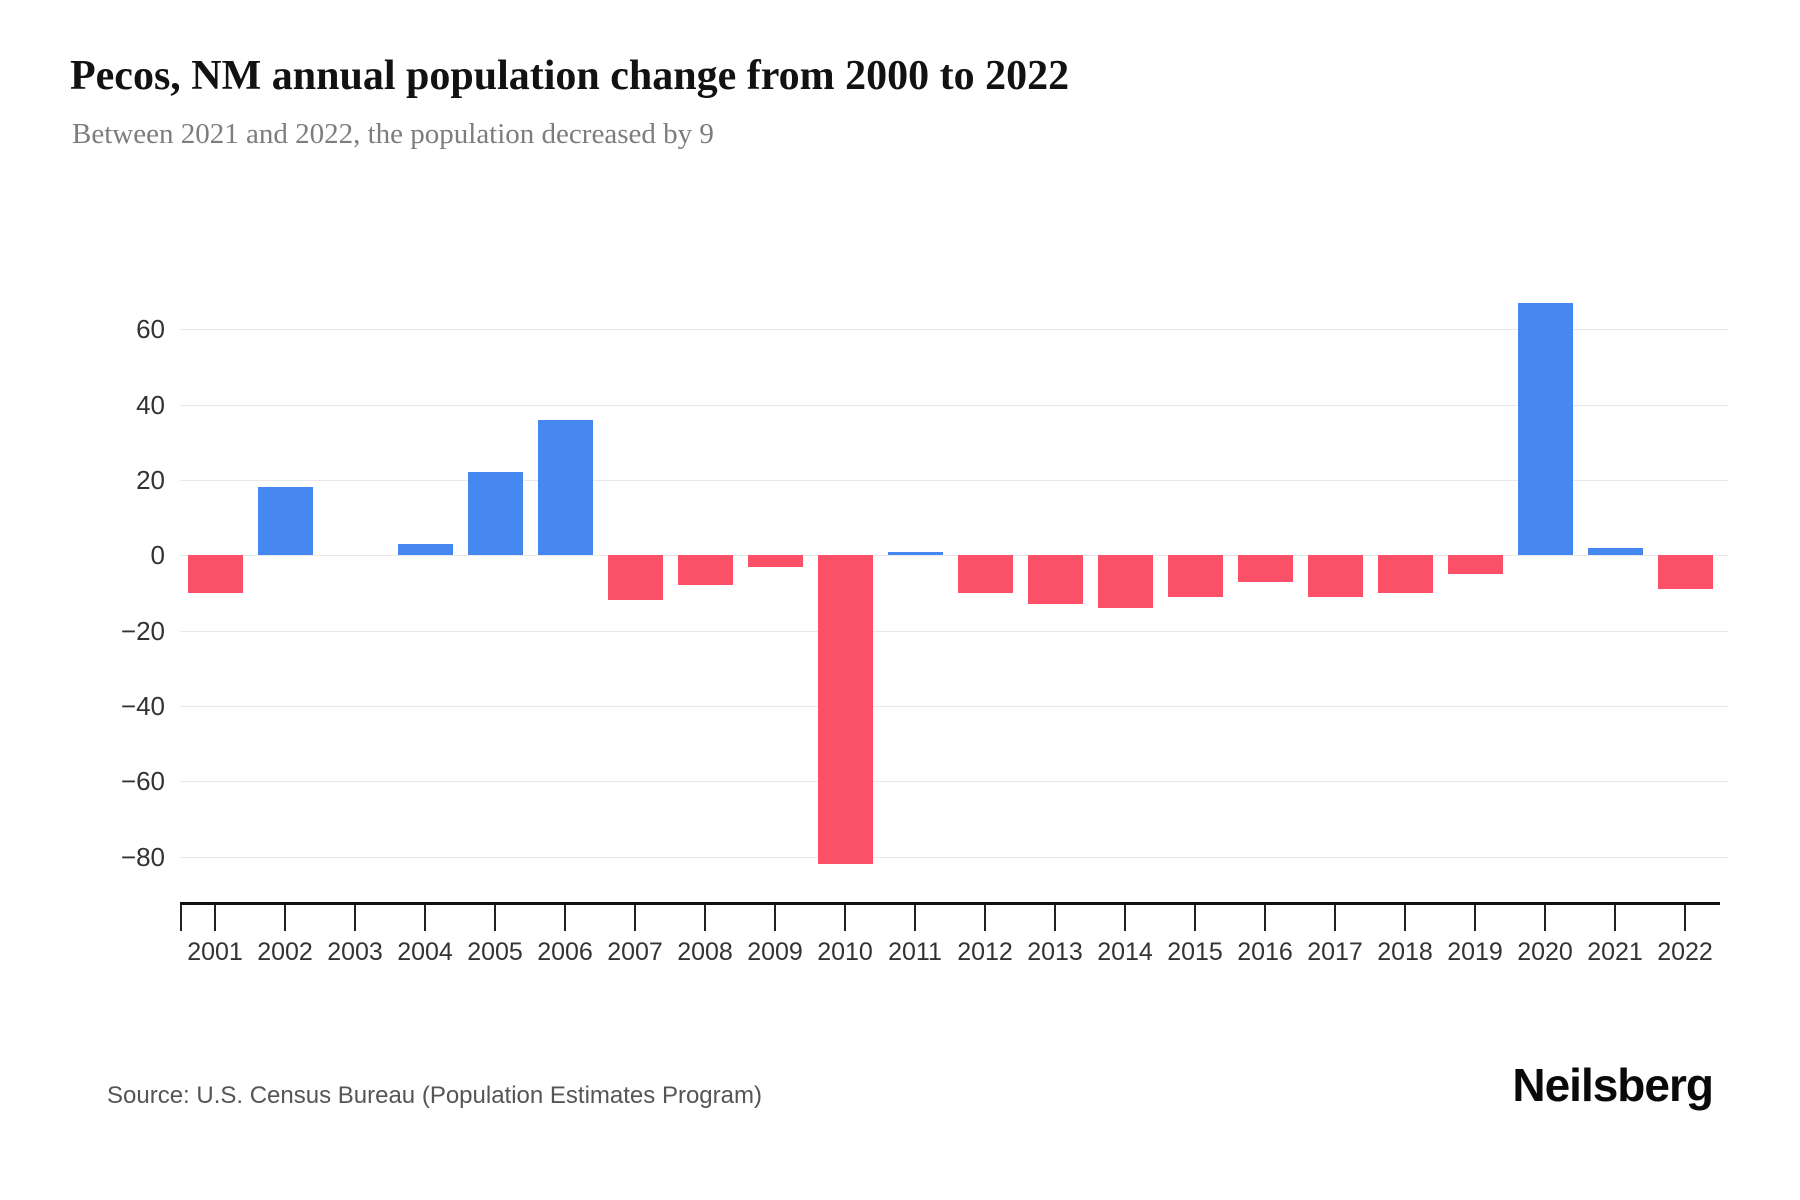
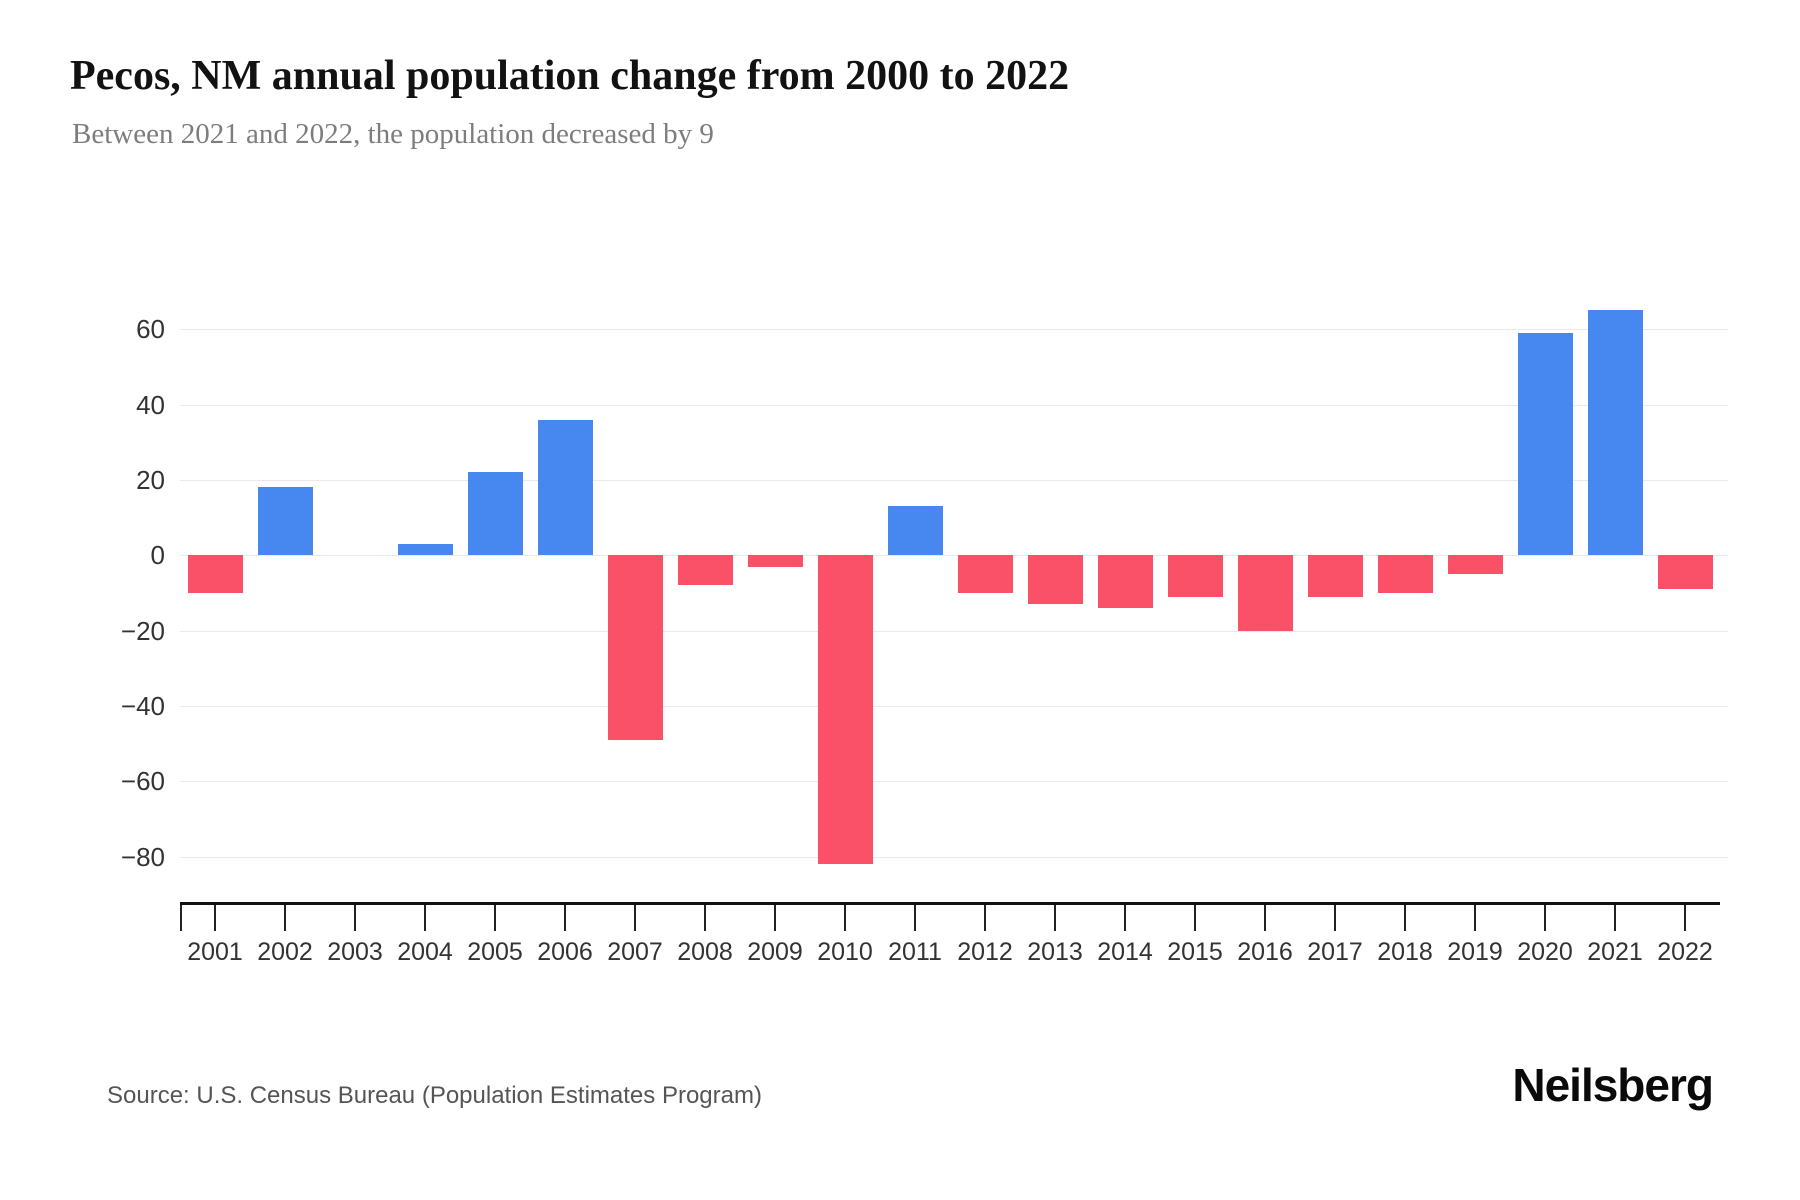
2007: -12 -> -49
2011: 1 -> 13
2016: -7 -> -20
2020: 67 -> 59
2021: 2 -> 65
